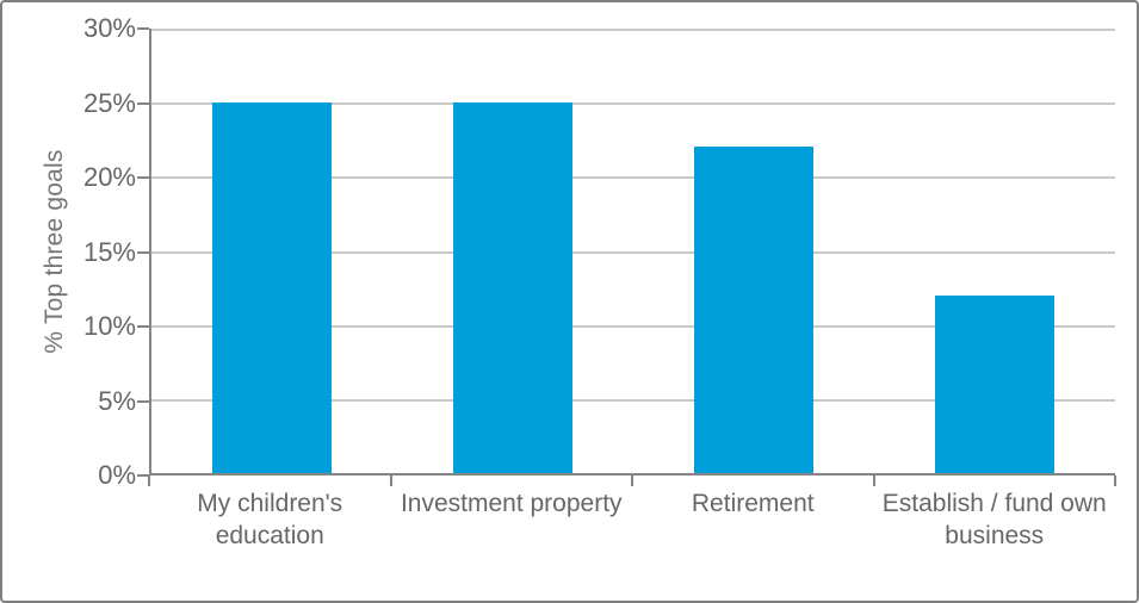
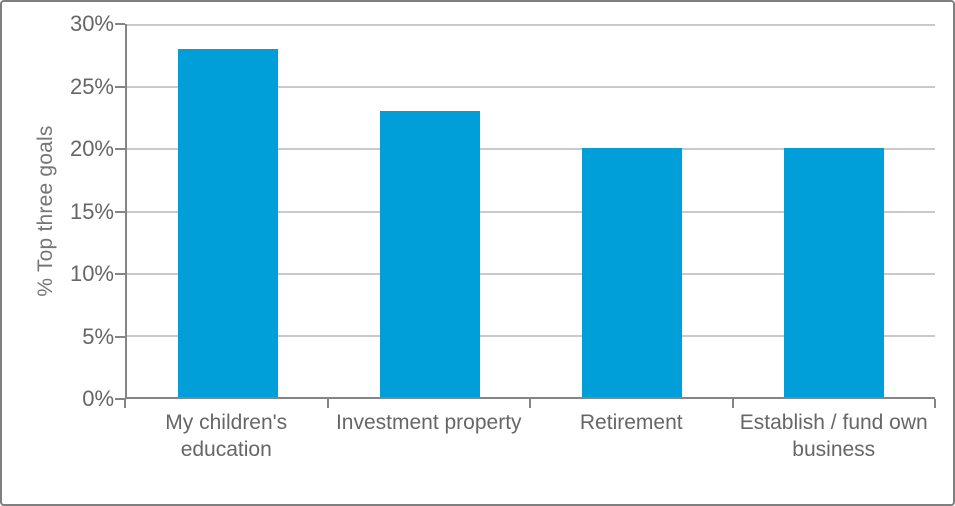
My children's education: 25% -> 28%
Investment property: 25% -> 23%
Retirement: 22% -> 20%
Establish / fund own business: 12% -> 20%
